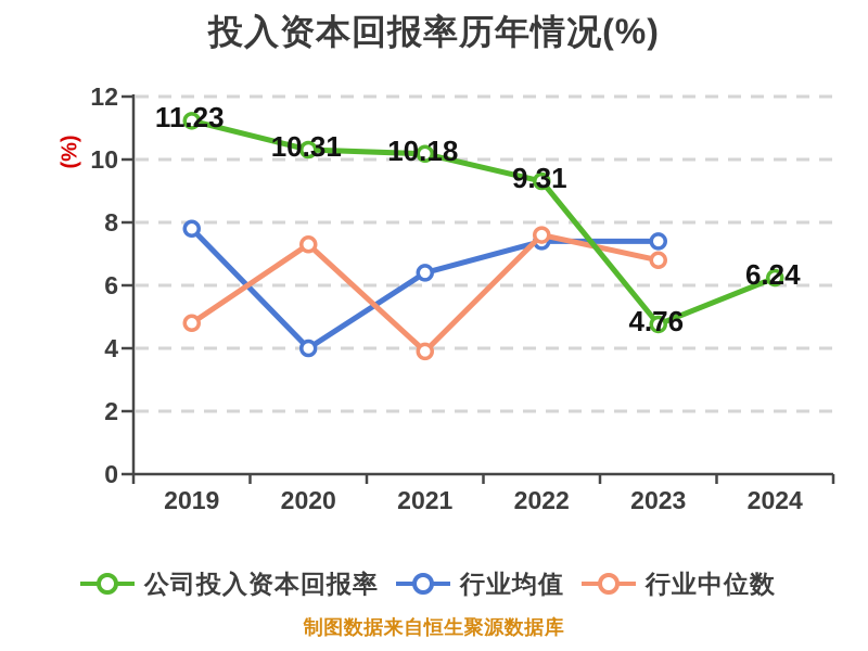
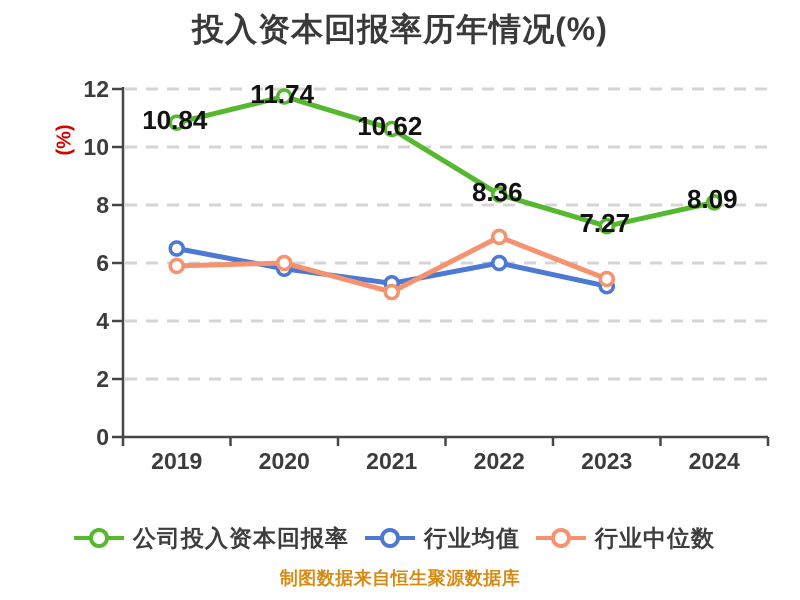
公司投入资本回报率/2019: 11.23 -> 10.84
行业均值/2019: 7.8 -> 6.5
行业中位数/2019: 4.8 -> 5.9
公司投入资本回报率/2020: 10.31 -> 11.74
行业均值/2020: 4.0 -> 5.8
行业中位数/2020: 7.3 -> 6.0
公司投入资本回报率/2021: 10.18 -> 10.62
行业均值/2021: 6.4 -> 5.3
行业中位数/2021: 3.9 -> 5.0
公司投入资本回报率/2022: 9.31 -> 8.36
行业均值/2022: 7.4 -> 6.0
行业中位数/2022: 7.6 -> 6.9
公司投入资本回报率/2023: 4.76 -> 7.27
行业均值/2023: 7.4 -> 5.2
行业中位数/2023: 6.8 -> 5.5
公司投入资本回报率/2024: 6.24 -> 8.09
